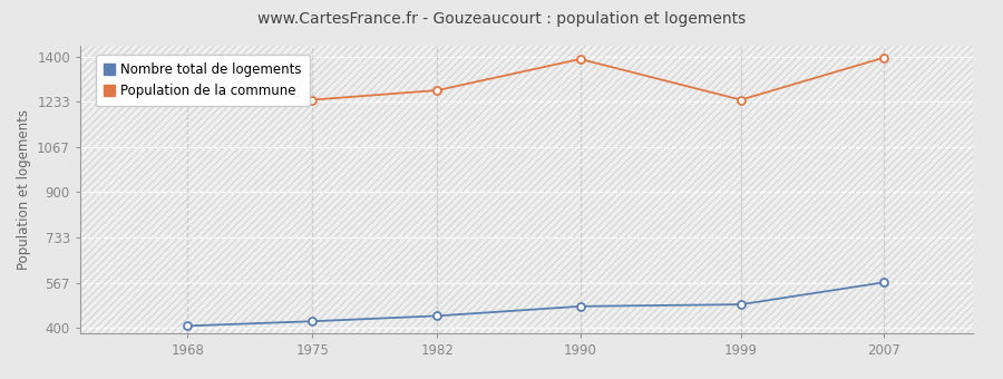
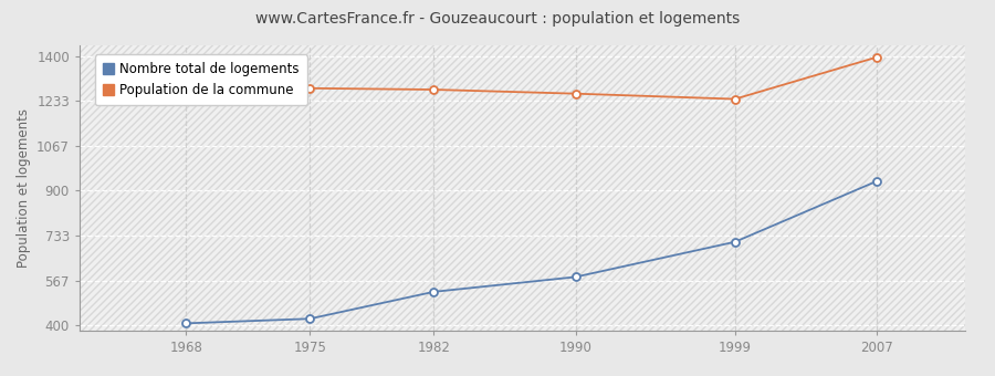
Population de la commune/1975: 1240 -> 1280
Nombre total de logements/1982: 445 -> 525
Nombre total de logements/1990: 480 -> 580
Population de la commune/1990: 1390 -> 1260
Nombre total de logements/1999: 487 -> 710
Nombre total de logements/2007: 568 -> 935
